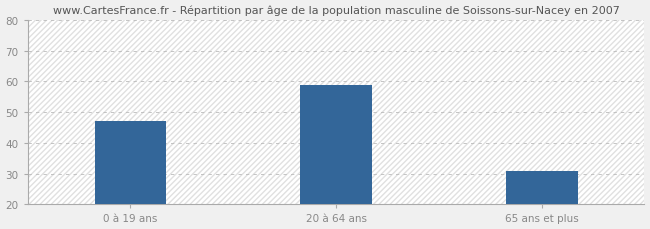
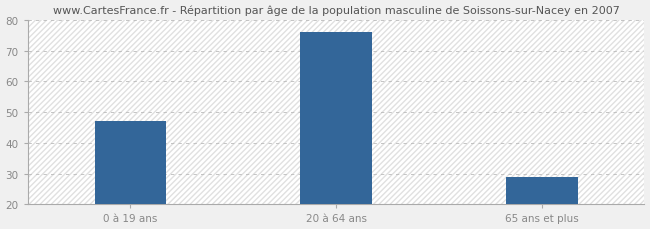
20 à 64 ans: 59 -> 76
65 ans et plus: 31 -> 29
